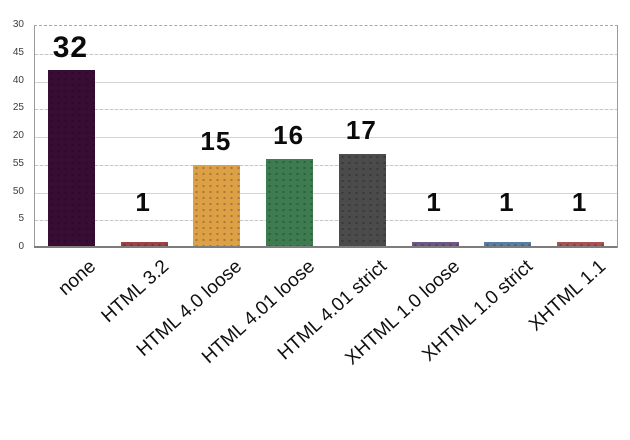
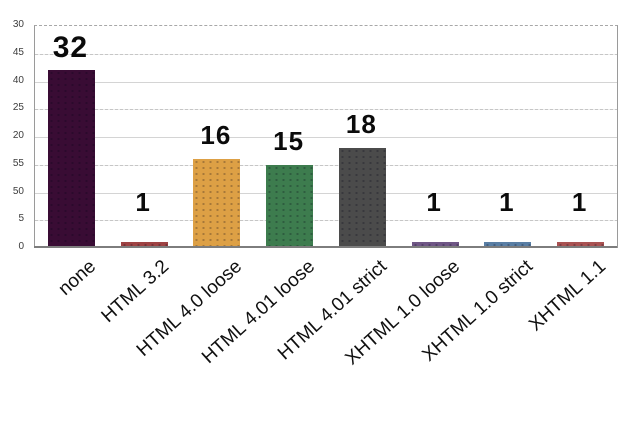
HTML 4.0 loose: 15 -> 16
HTML 4.01 loose: 16 -> 15
HTML 4.01 strict: 17 -> 18
